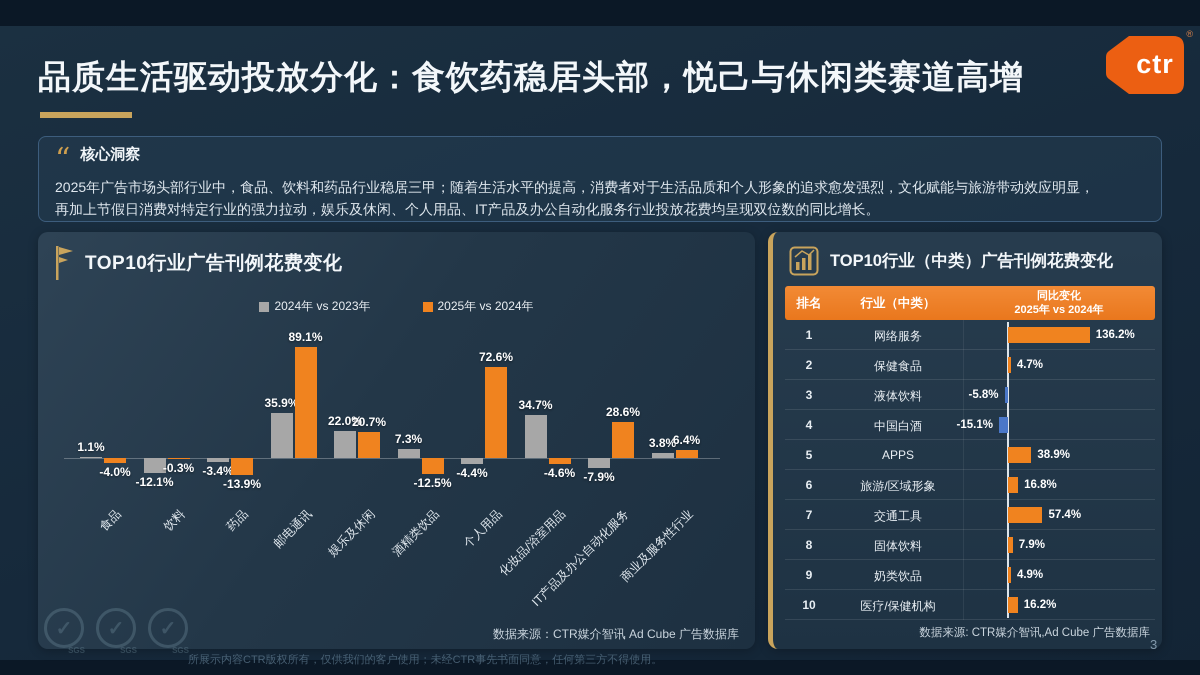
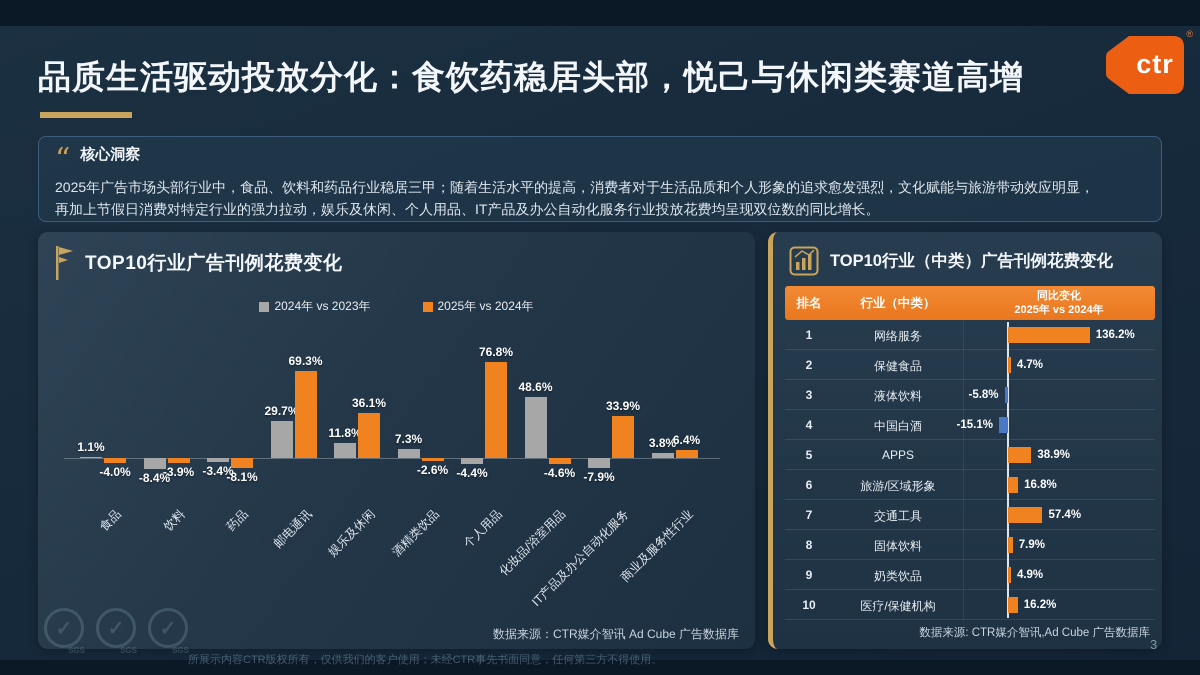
TOP10行业广告刊例花费变化/2024年 vs 2023年/饮料: -12.1% -> -8.4%
TOP10行业广告刊例花费变化/2025年 vs 2024年/饮料: -0.3% -> -3.9%
TOP10行业广告刊例花费变化/2025年 vs 2024年/药品: -13.9% -> -8.1%
TOP10行业广告刊例花费变化/2024年 vs 2023年/邮电通讯: 35.9% -> 29.7%
TOP10行业广告刊例花费变化/2025年 vs 2024年/邮电通讯: 89.1% -> 69.3%
TOP10行业广告刊例花费变化/2024年 vs 2023年/娱乐及休闲: 22.0% -> 11.8%
TOP10行业广告刊例花费变化/2025年 vs 2024年/娱乐及休闲: 20.7% -> 36.1%
TOP10行业广告刊例花费变化/2025年 vs 2024年/酒精类饮品: -12.5% -> -2.6%
TOP10行业广告刊例花费变化/2025年 vs 2024年/个人用品: 72.6% -> 76.8%
TOP10行业广告刊例花费变化/2024年 vs 2023年/化妆品/浴室用品: 34.7% -> 48.6%
TOP10行业广告刊例花费变化/2025年 vs 2024年/IT产品及办公自动化服务: 28.6% -> 33.9%
